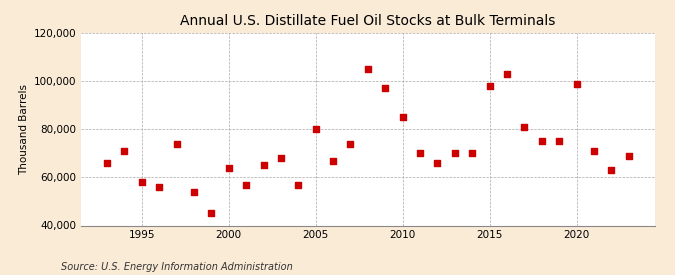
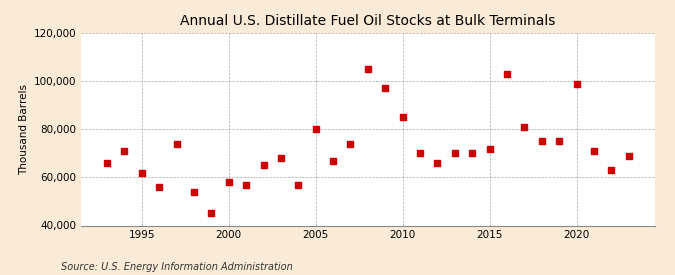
1995: 58,000 -> 62,000
2000: 64,000 -> 58,000
2015: 98,000 -> 72,000
